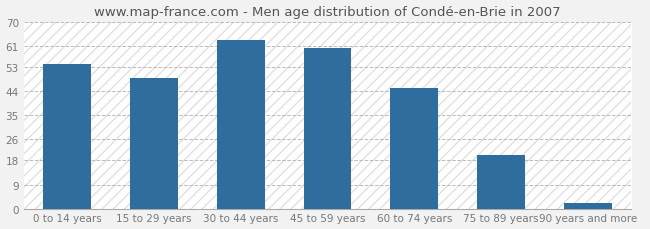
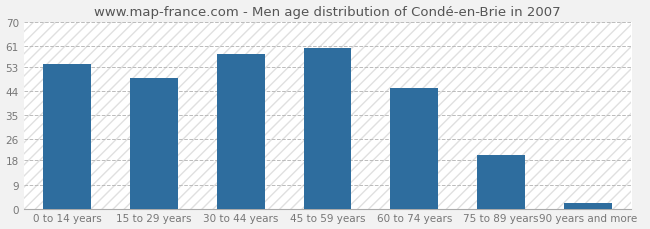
30 to 44 years: 63 -> 58
